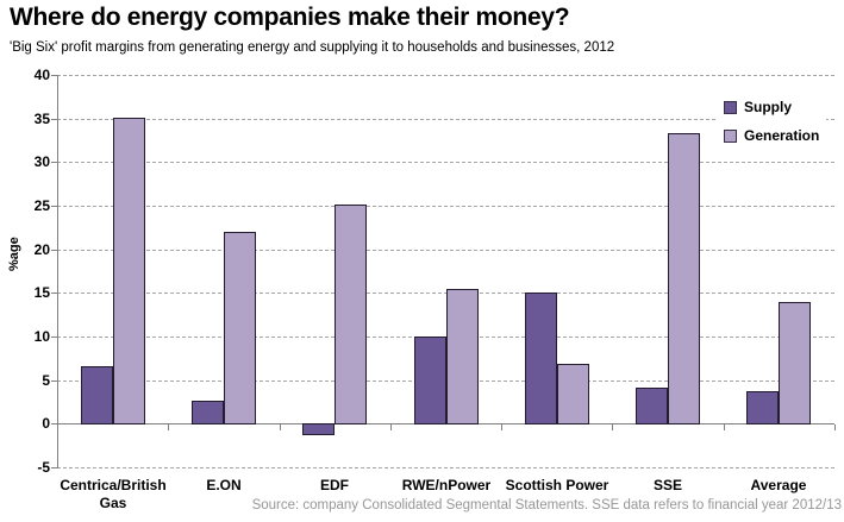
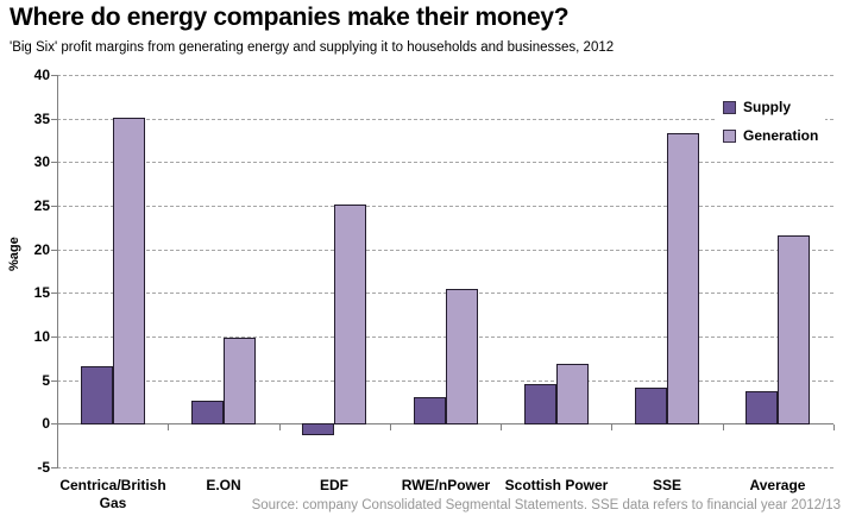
Generation/E.ON: 22 -> 10
Supply/RWE/nPower: 10 -> 3
Supply/Scottish Power: 15 -> 5
Generation/Average: 14 -> 22
